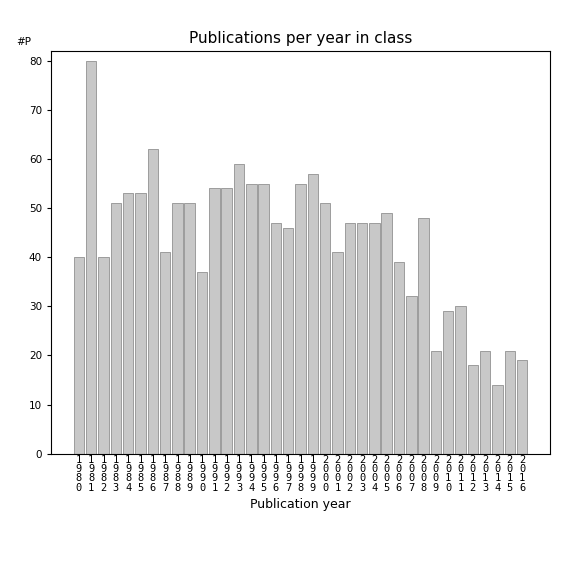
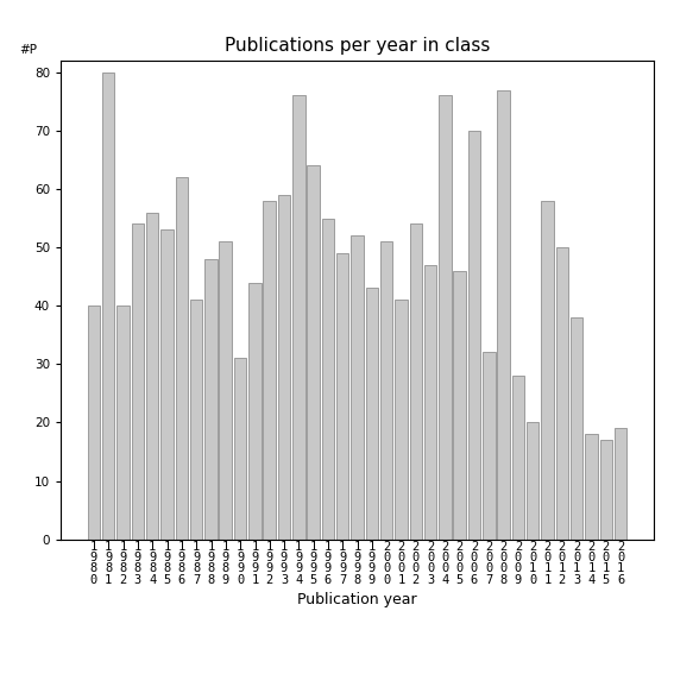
1 9 8 3: 51 -> 54
1 9 8 4: 53 -> 56
1 9 8 8: 51 -> 48
1 9 9 0: 37 -> 31
1 9 9 1: 54 -> 44
1 9 9 2: 54 -> 58
1 9 9 4: 55 -> 76
1 9 9 5: 55 -> 64
1 9 9 6: 47 -> 55
1 9 9 7: 46 -> 49
1 9 9 8: 55 -> 52
1 9 9 9: 57 -> 43
2 0 0 2: 47 -> 54
2 0 0 4: 47 -> 76
2 0 0 5: 49 -> 46
2 0 0 6: 39 -> 70
2 0 0 8: 48 -> 77
2 0 0 9: 21 -> 28
2 0 1 0: 29 -> 20
2 0 1 1: 30 -> 58
2 0 1 2: 18 -> 50
2 0 1 3: 21 -> 38
2 0 1 4: 14 -> 18
2 0 1 5: 21 -> 17
